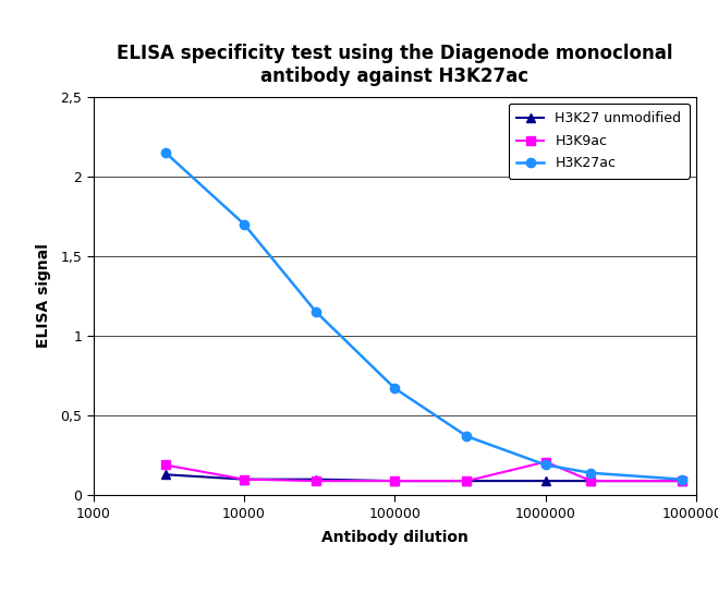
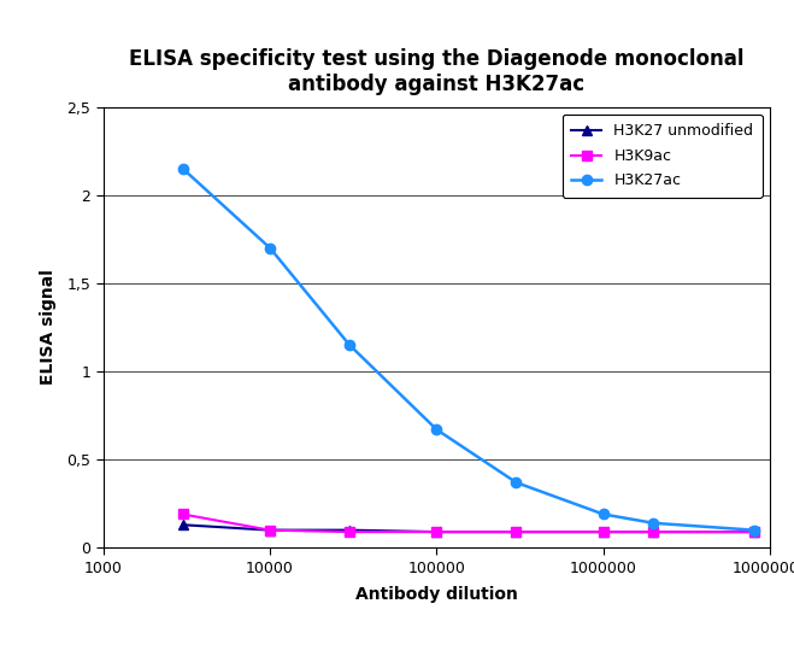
H3K9ac/1000000: 0,21 -> 0,09
